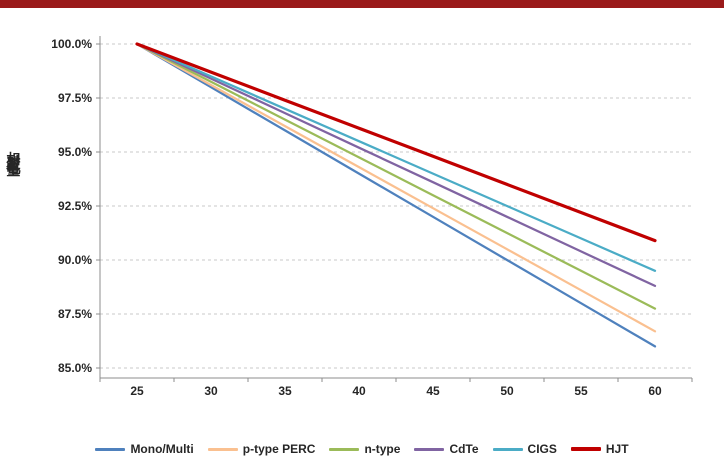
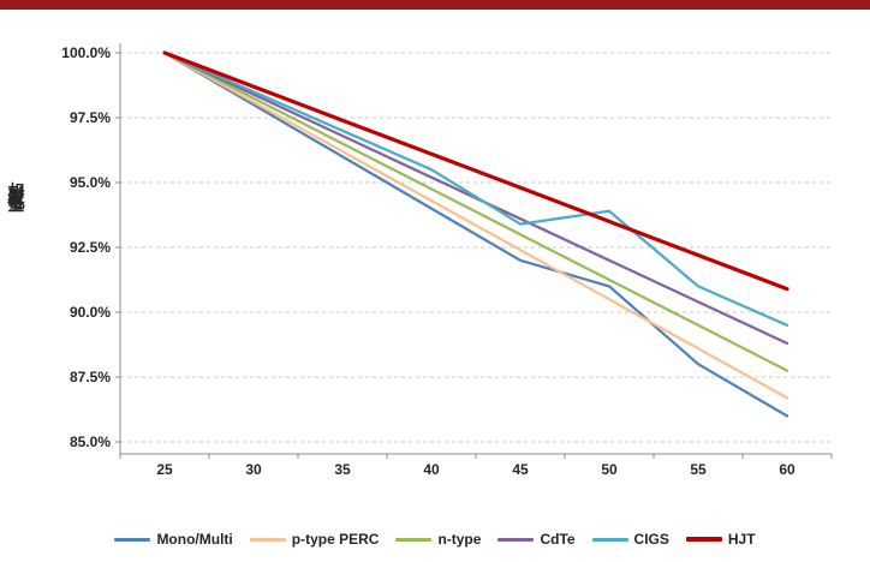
CIGS/45: 94.0% -> 93.4%
Mono/Multi/50: 90% -> 91%
CIGS/50: 92.5% -> 93.9%
